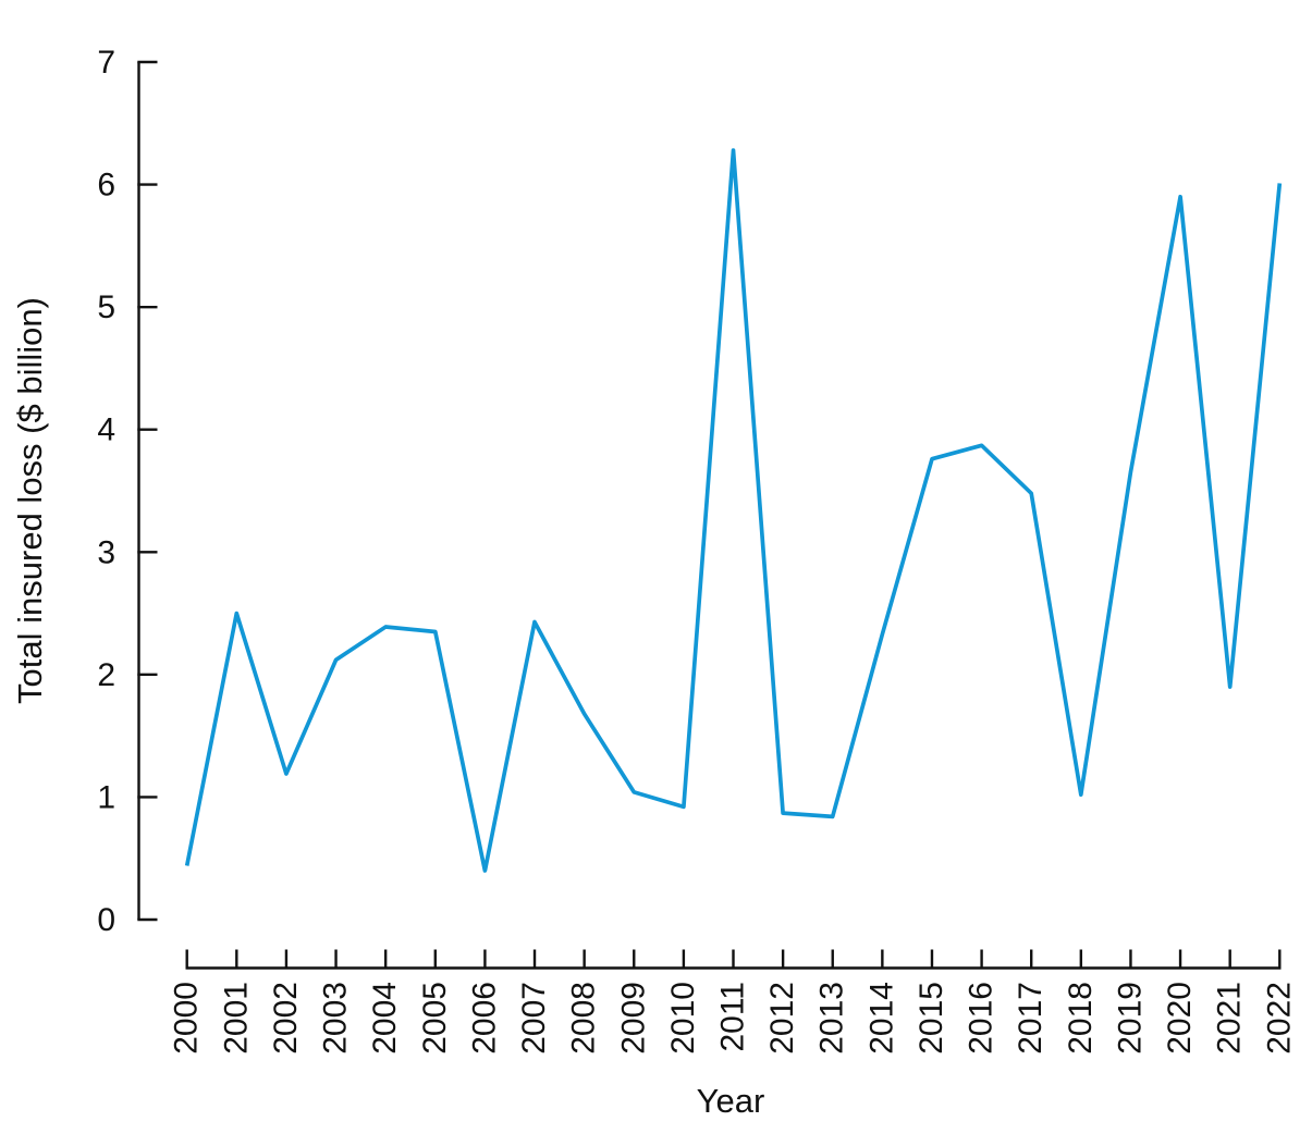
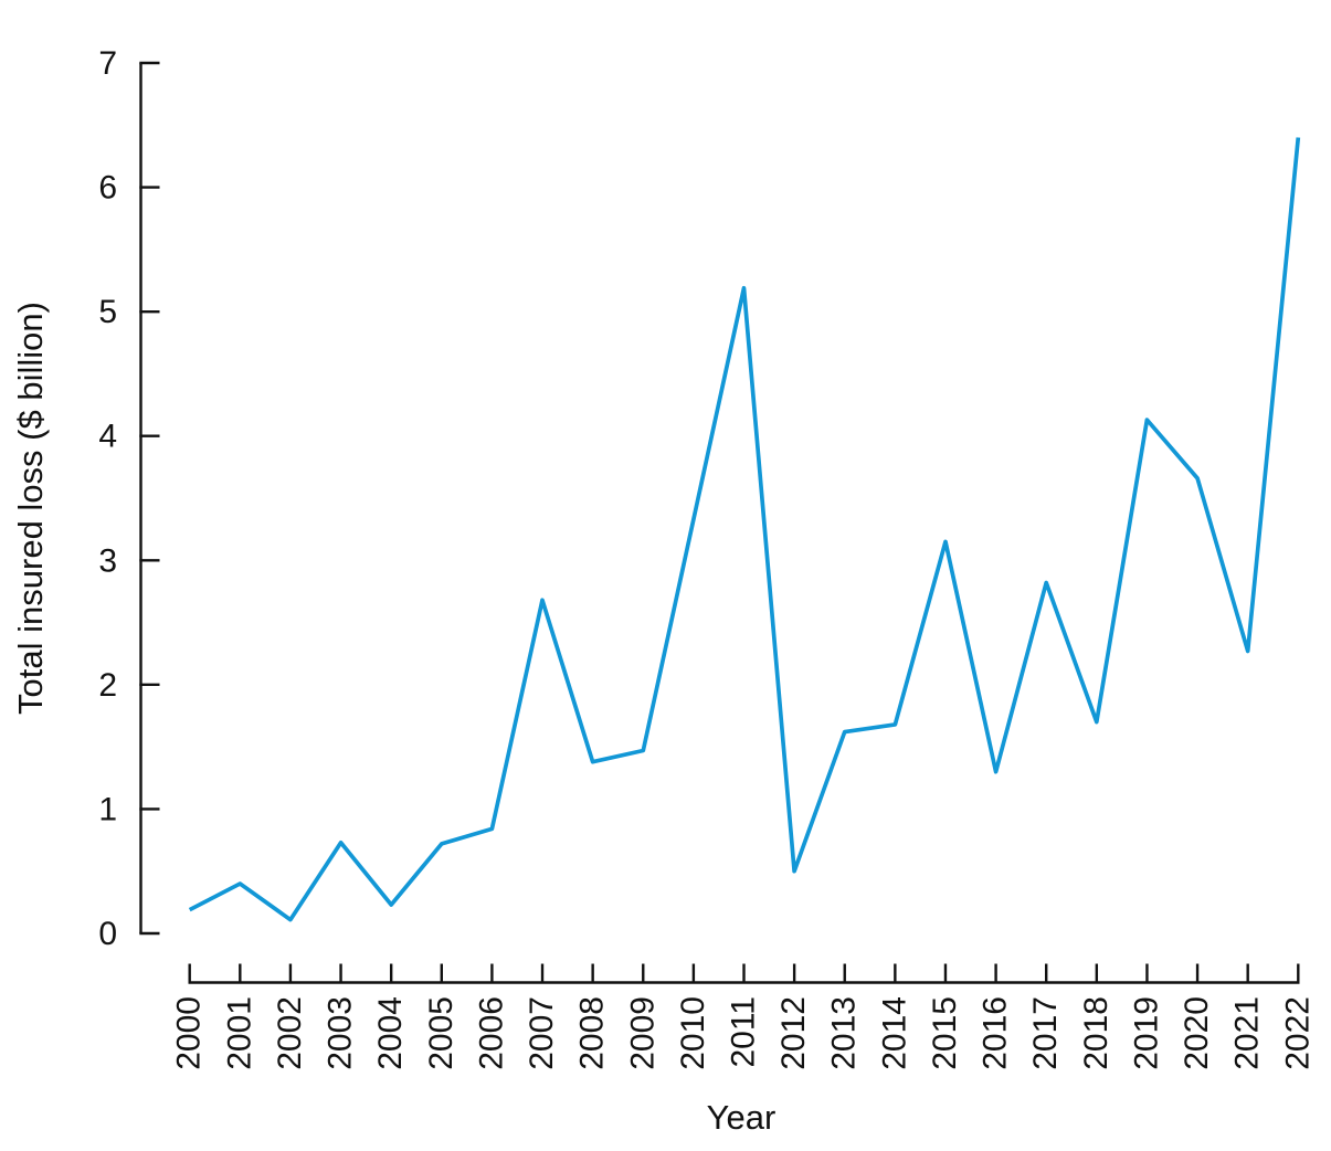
2000: 0.44 -> 0.19
2001: 2.50 -> 0.40
2002: 1.19 -> 0.11
2003: 2.12 -> 0.73
2004: 2.39 -> 0.23
2005: 2.35 -> 0.72
2006: 0.40 -> 0.84
2007: 2.43 -> 2.68
2008: 1.68 -> 1.38
2009: 1.04 -> 1.47
2010: 0.92 -> 3.33
2011: 6.28 -> 5.19
2012: 0.87 -> 0.50
2013: 0.84 -> 1.62
2014: 2.33 -> 1.68
2015: 3.76 -> 3.15
2016: 3.87 -> 1.30
2017: 3.48 -> 2.82
2018: 1.02 -> 1.70
2019: 3.65 -> 4.13
2020: 5.90 -> 3.66
2021: 1.90 -> 2.27
2022: 6.01 -> 6.40
